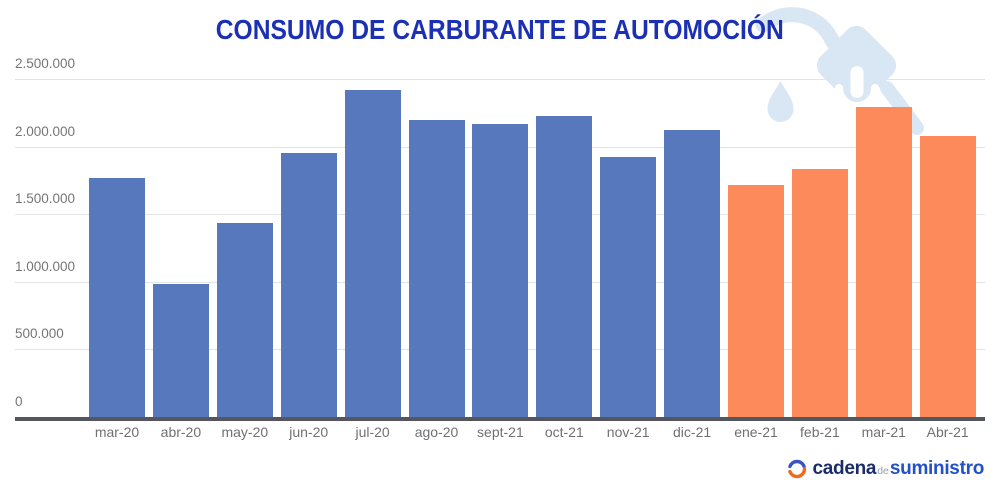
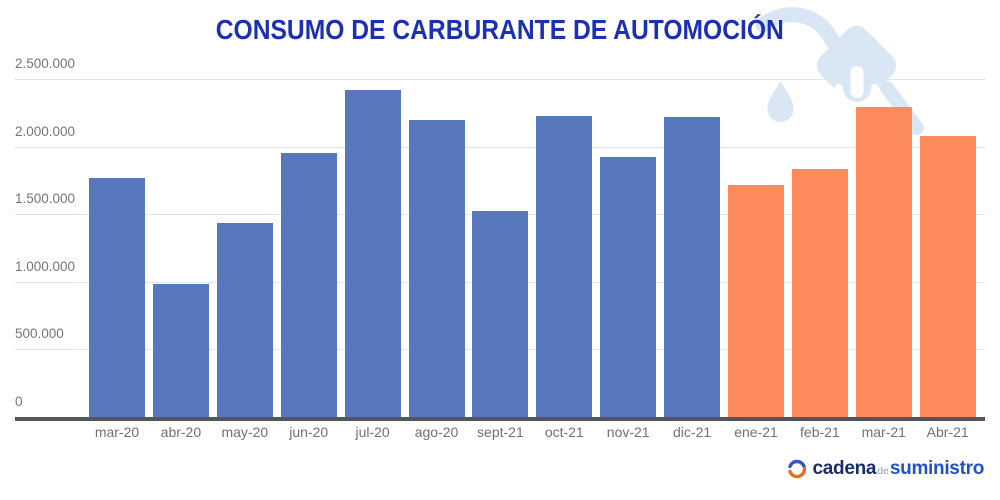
sept-21: 2170000 -> 1520000
dic-21: 2120000 -> 2220000
